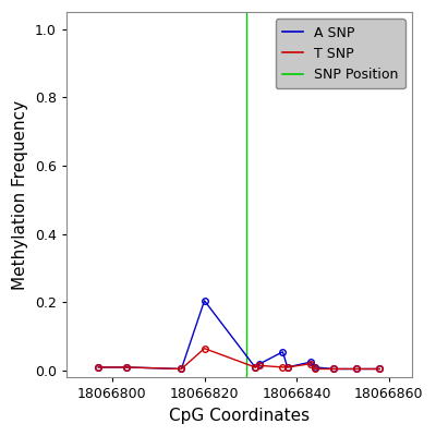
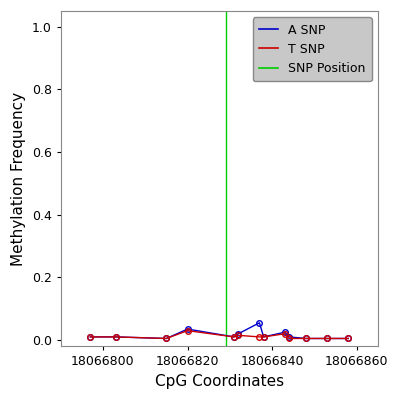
A SNP/18066820: 0.205 -> 0.035
T SNP/18066820: 0.065 -> 0.030
